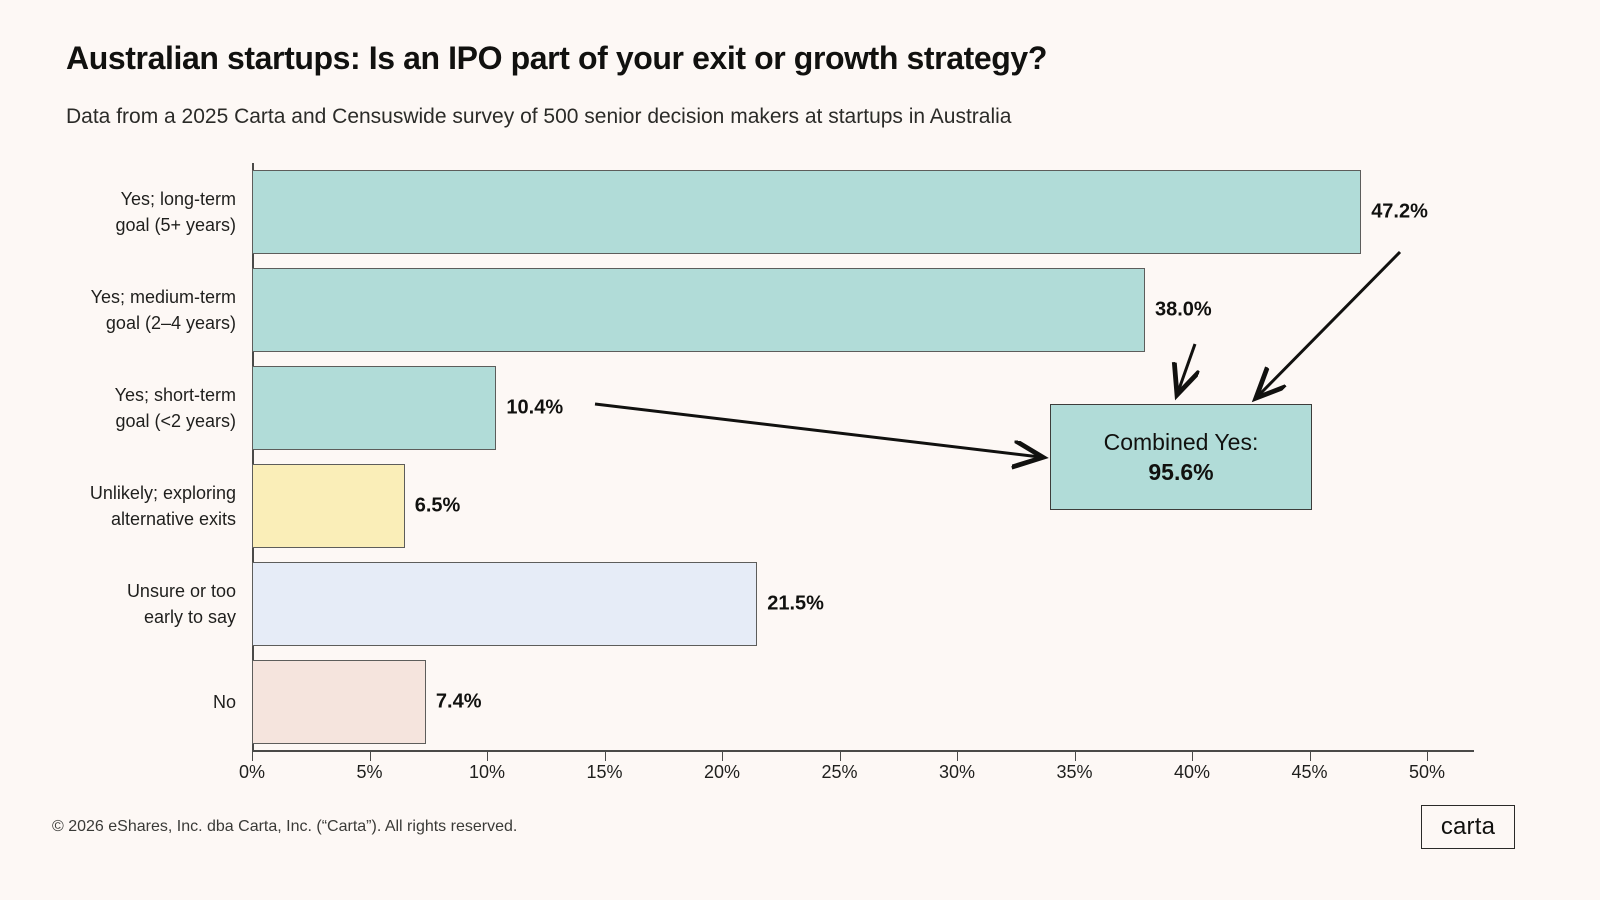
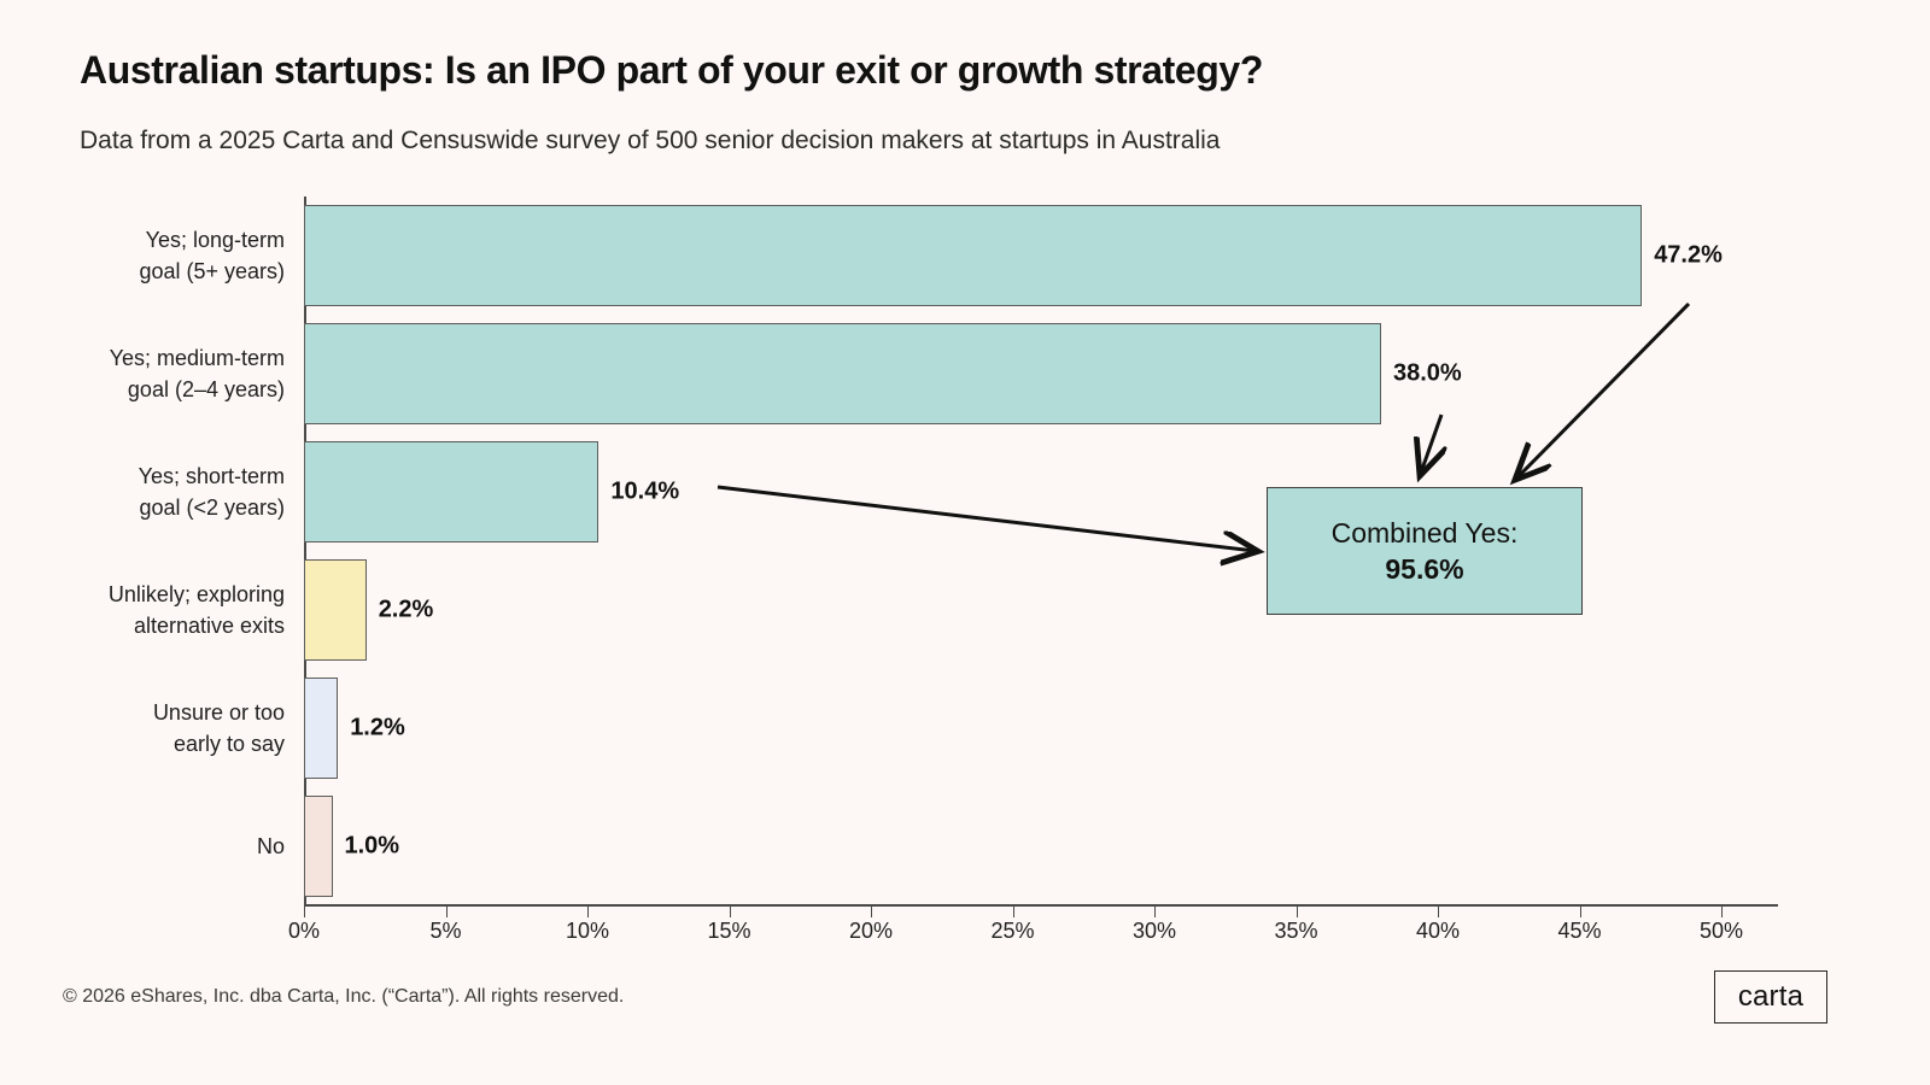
Unlikely; exploring alternative exits: 6.5% -> 2.2%
Unsure or too early to say: 21.5% -> 1.2%
No: 7.4% -> 1.0%
